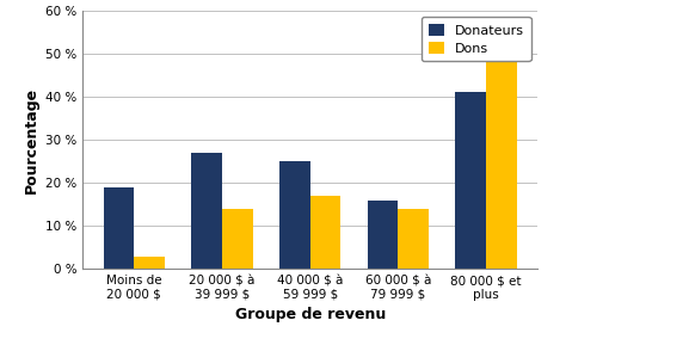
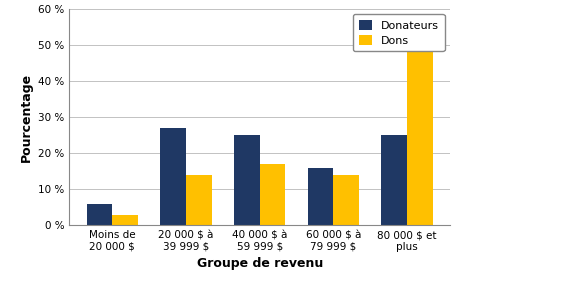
Donateurs/Moins de 20 000 $: 19 % -> 6 %
Donateurs/80 000 $ et plus: 41 % -> 25 %
